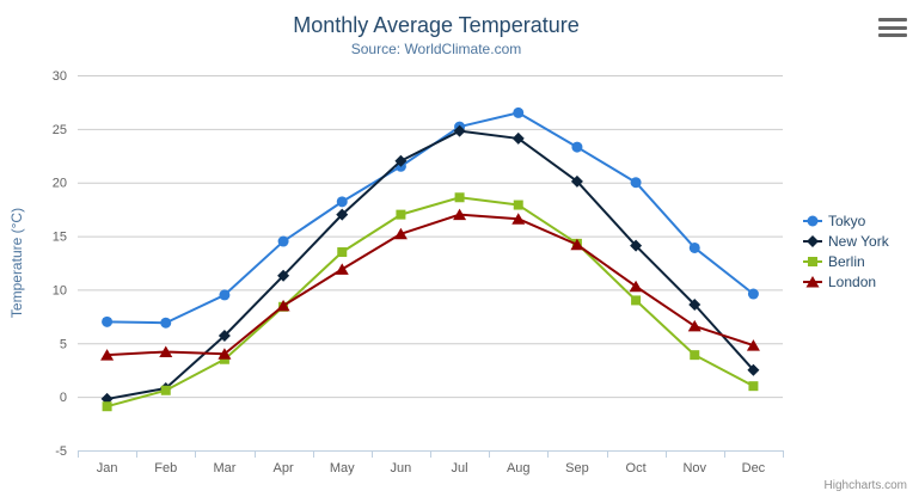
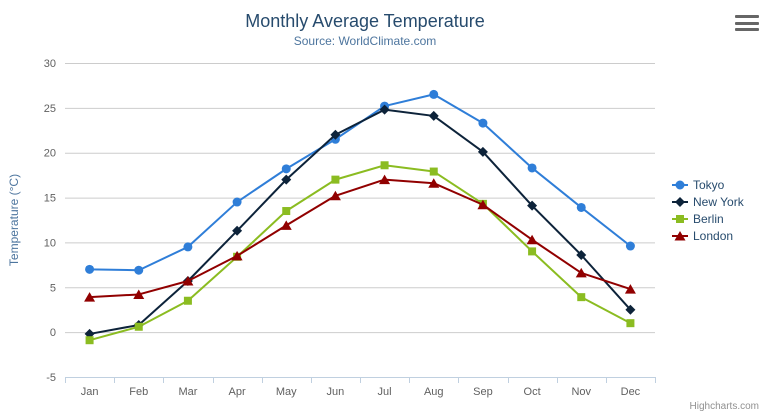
London/Mar: 4 -> 6
Tokyo/Oct: 20 -> 18
